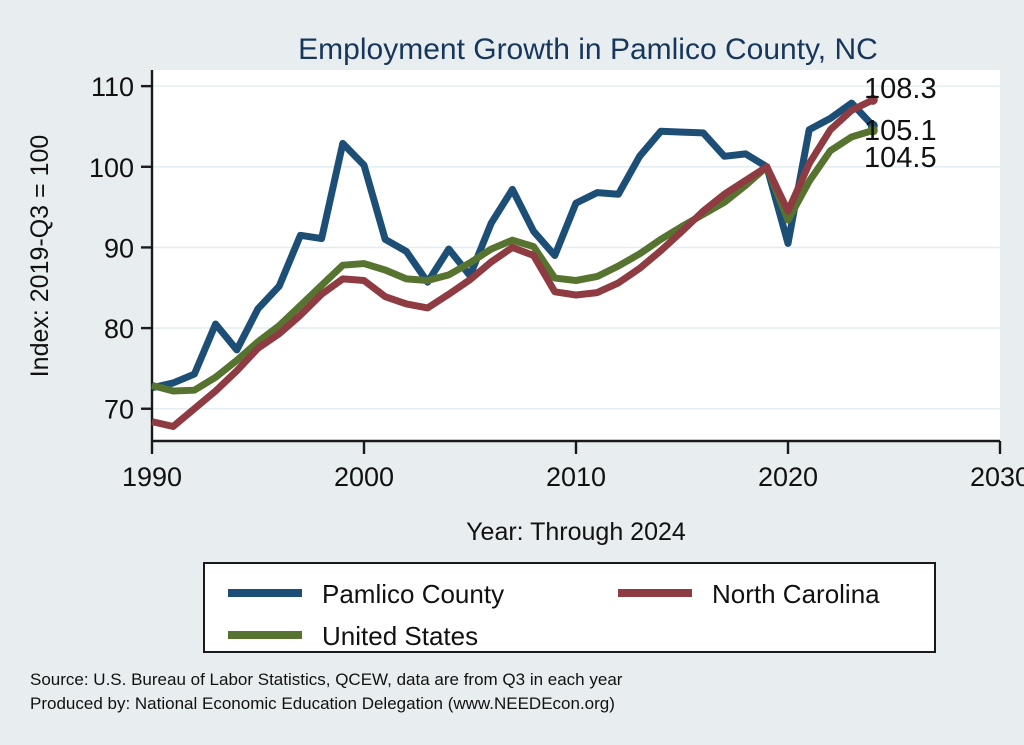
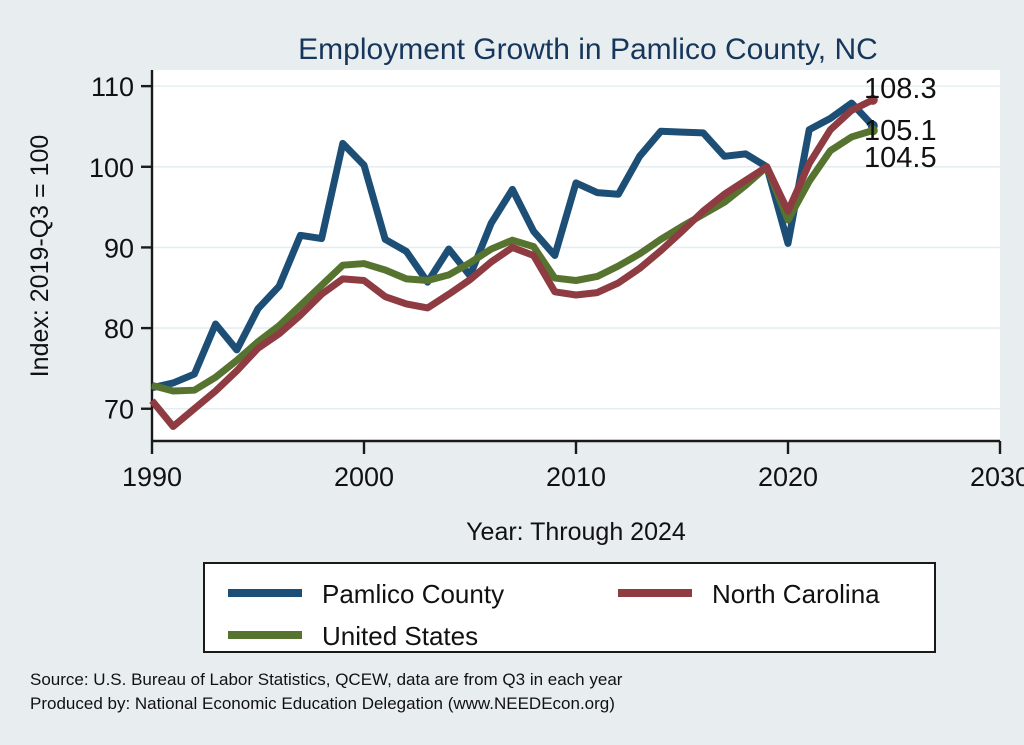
North Carolina/1990: 68 -> 71
Pamlico County/2010: 96 -> 98
